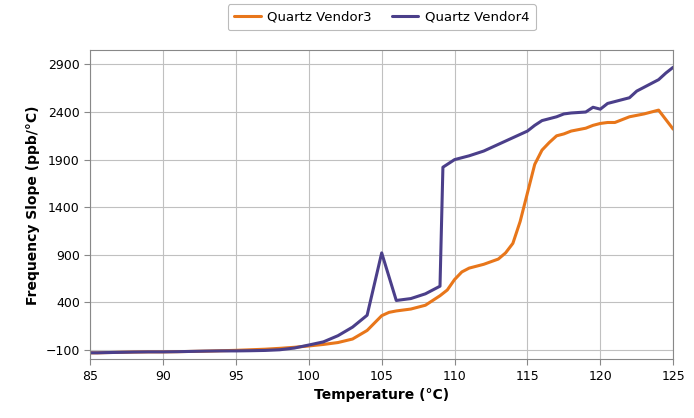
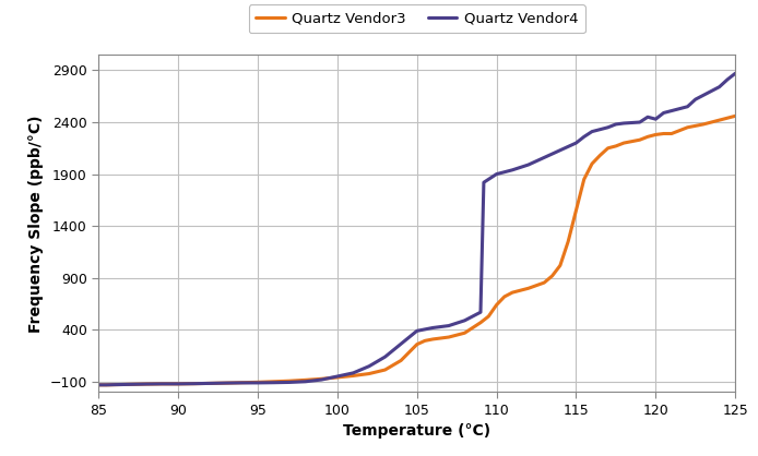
Quartz Vendor4/105: 920 -> 390
Quartz Vendor3/125: 2220 -> 2460
